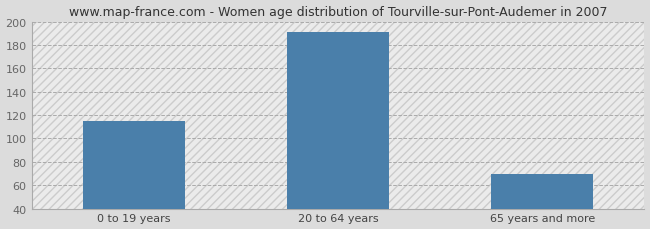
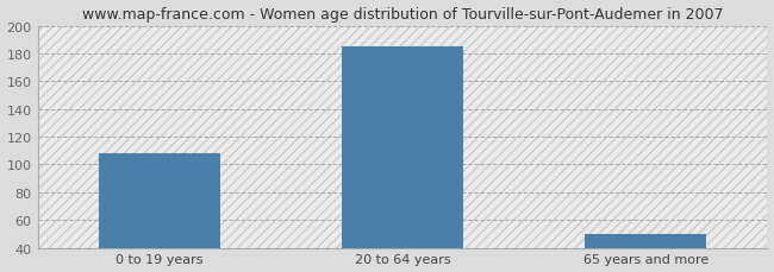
0 to 19 years: 115 -> 108
20 to 64 years: 191 -> 185
65 years and more: 70 -> 50
